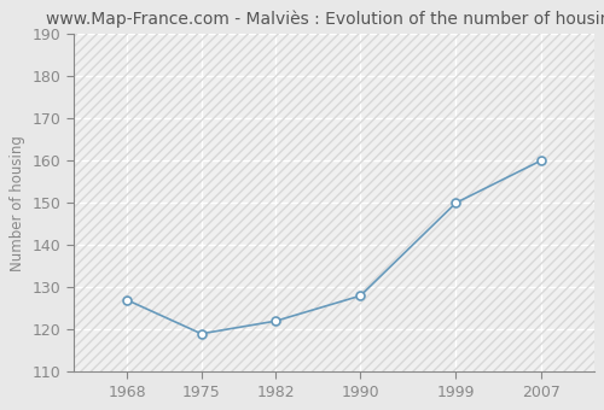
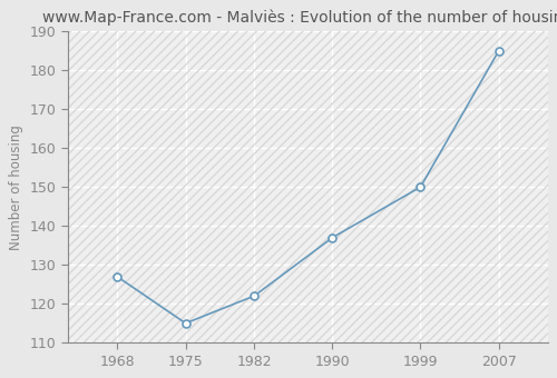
1975: 119 -> 115
1990: 128 -> 137
2007: 160 -> 185
